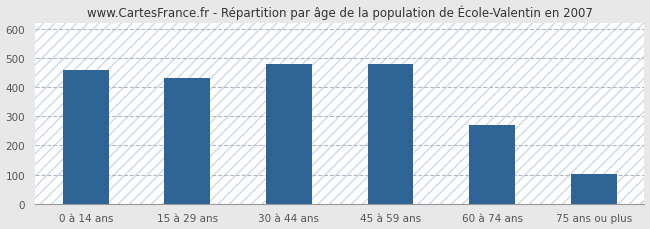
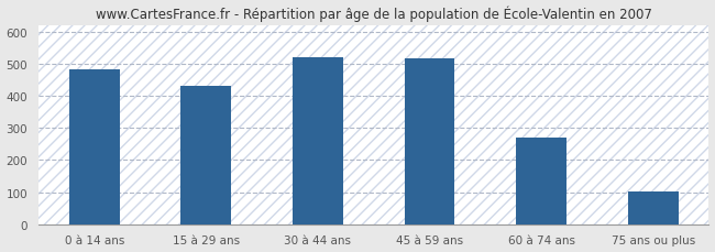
0 à 14 ans: 460 -> 483
30 à 44 ans: 480 -> 522
45 à 59 ans: 480 -> 518
